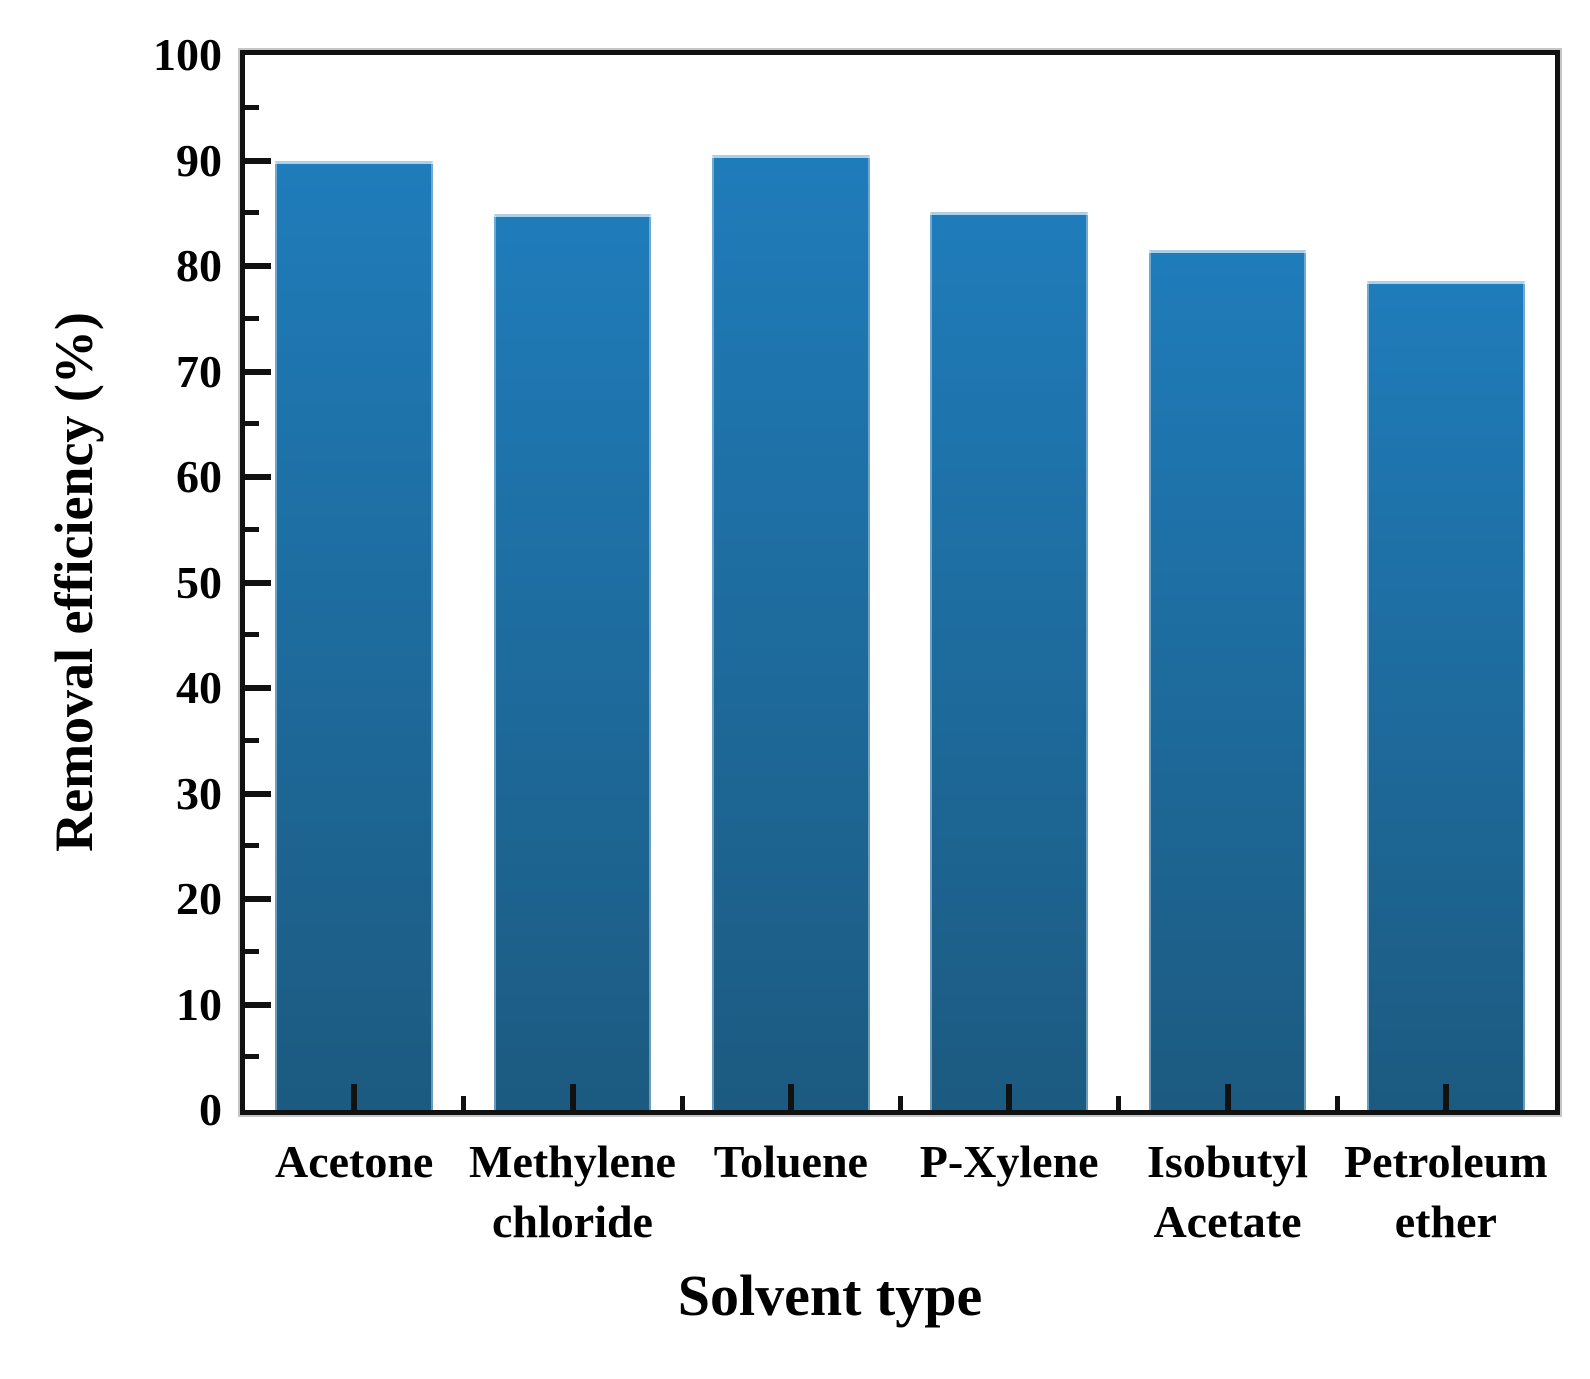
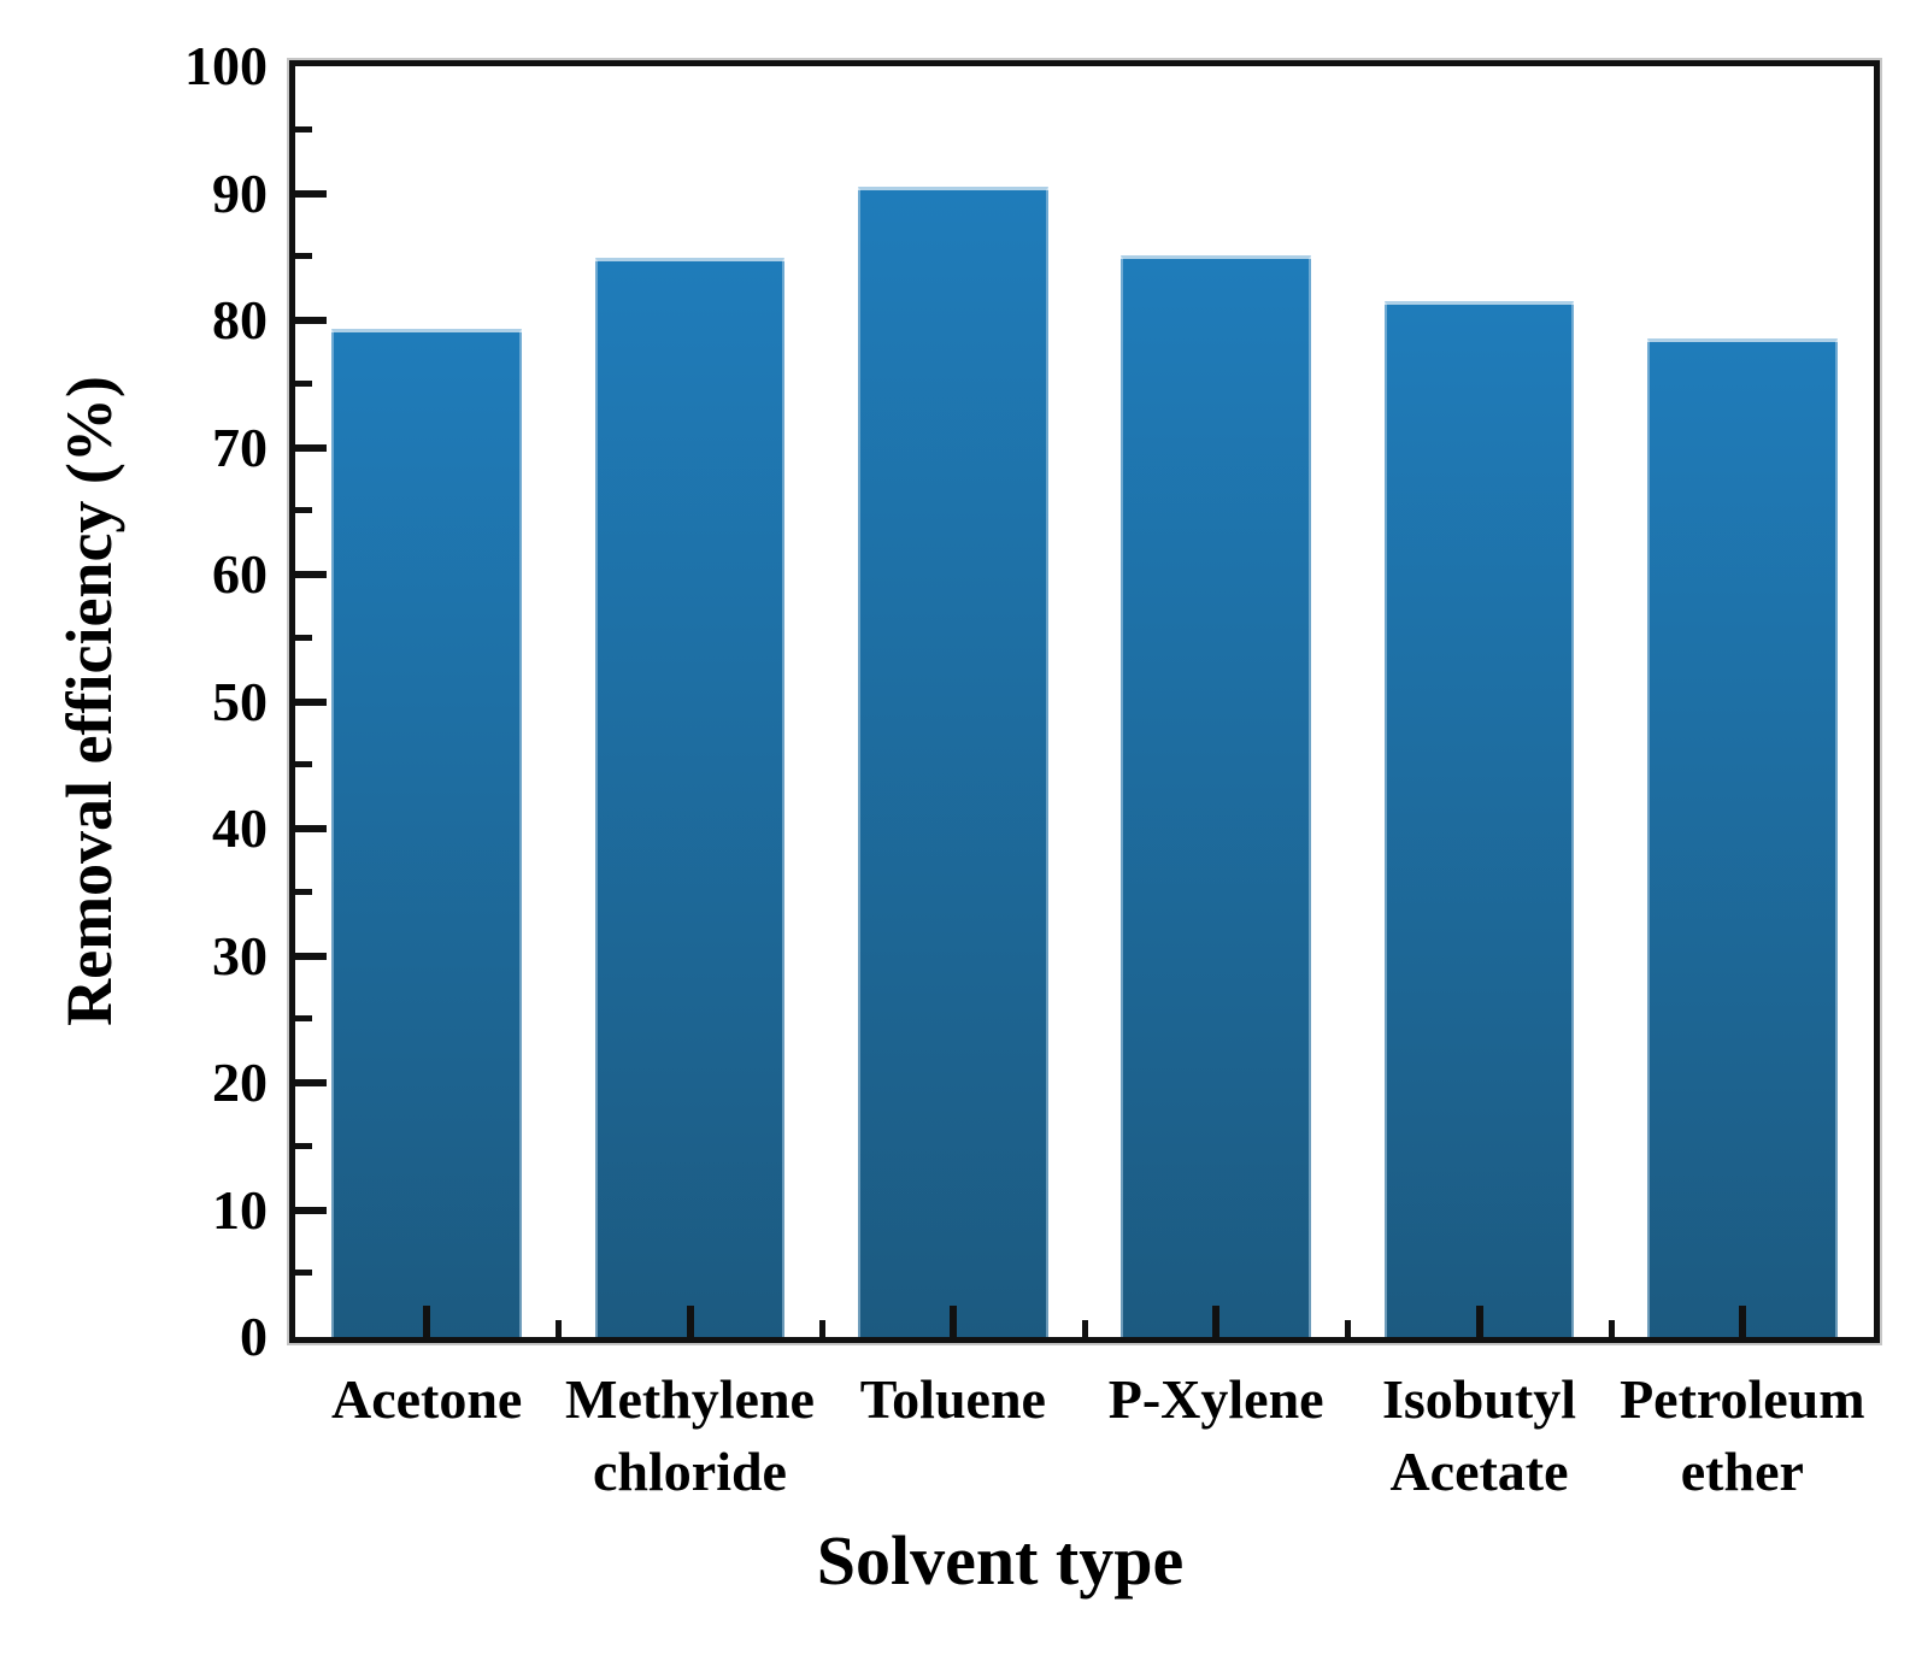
Acetone: 90.0 -> 79.3
